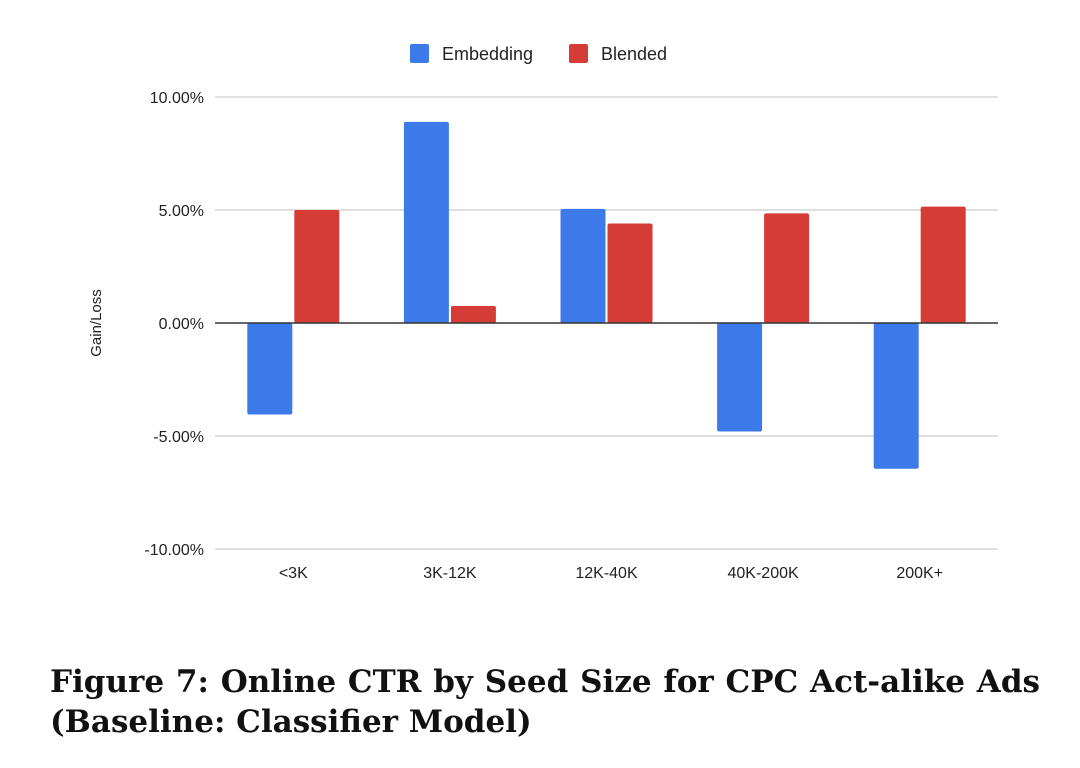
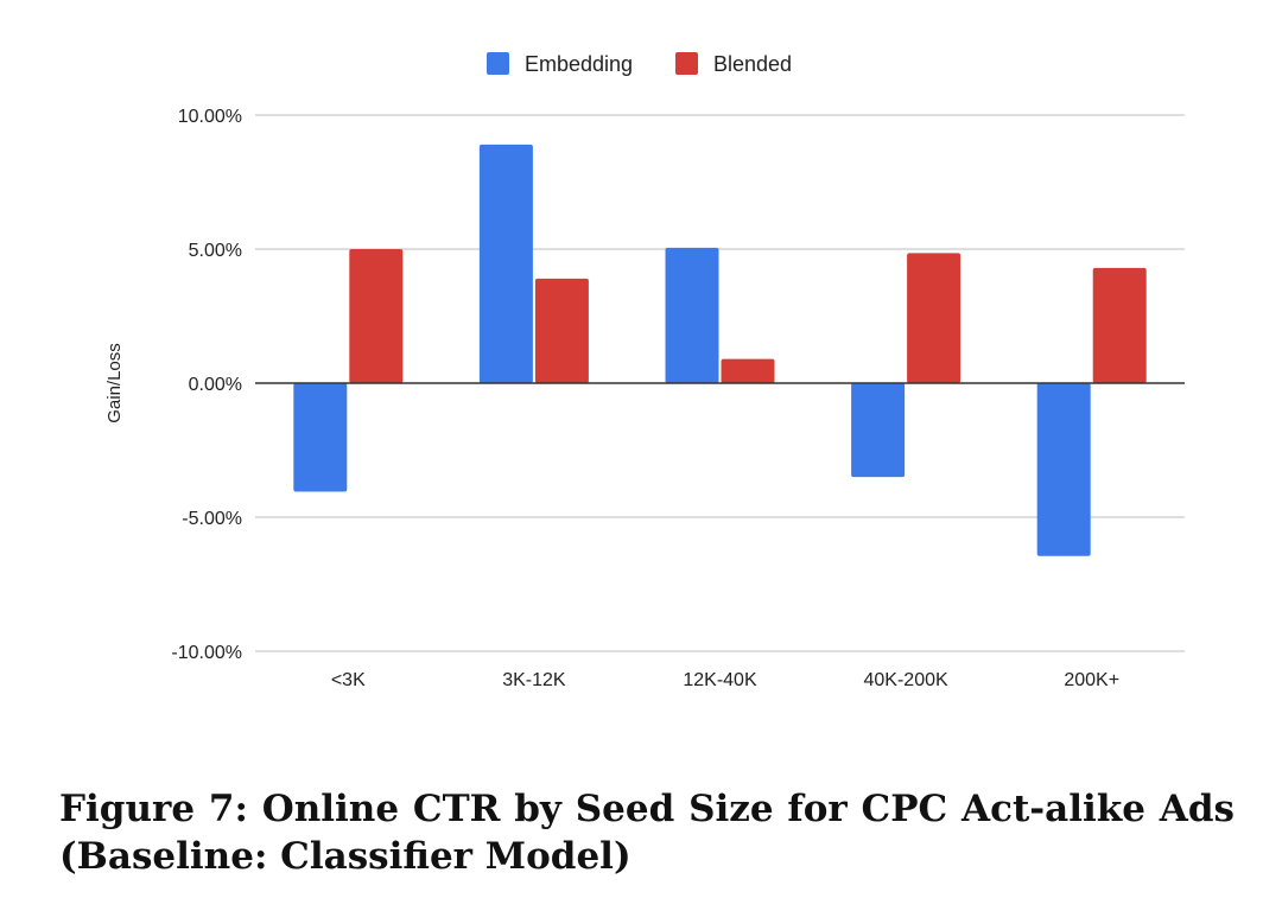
Blended/3K-12K: 0.8% -> 3.9%
Blended/12K-40K: 4.4% -> 0.9%
Embedding/40K-200K: -4.8% -> -3.5%
Blended/200K+: 5.2% -> 4.3%
